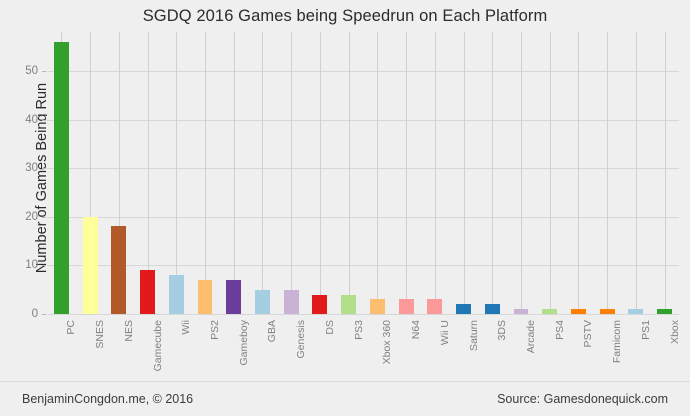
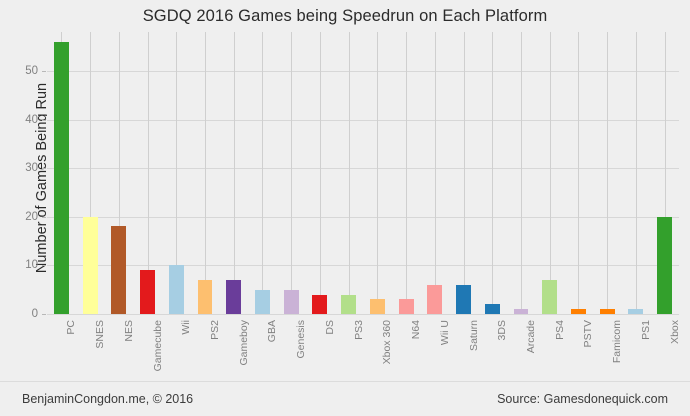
Wii: 8 -> 10
Wii U: 3 -> 6
Saturn: 2 -> 6
PS4: 1 -> 7
Xbox: 1 -> 20
